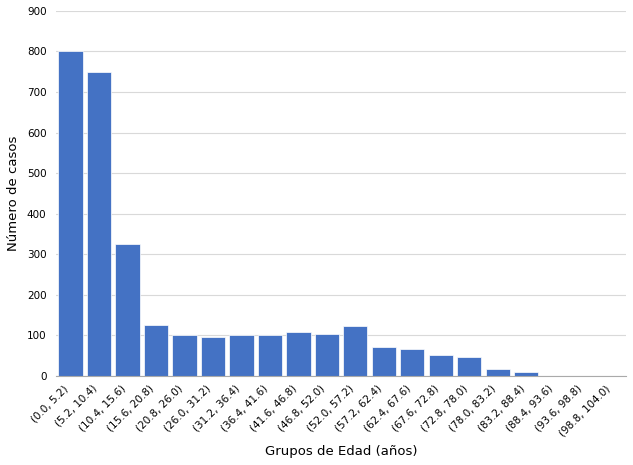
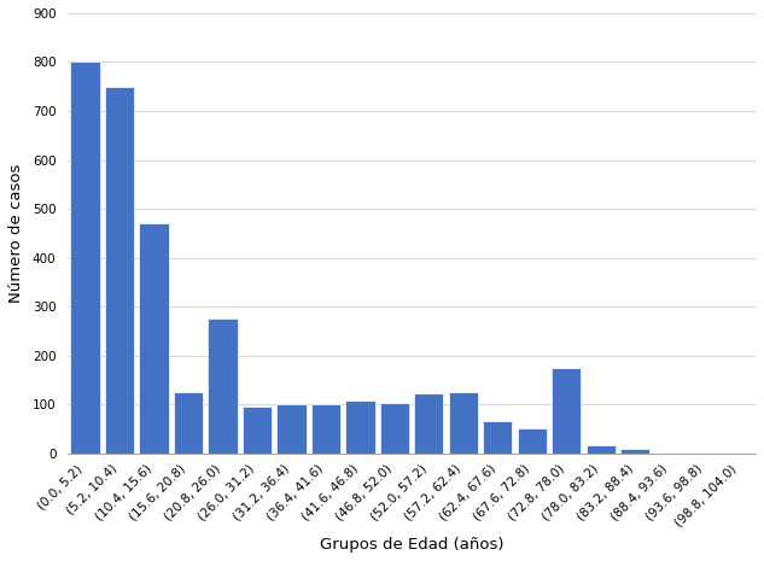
(10.4, 15.6): 325 -> 470
(20.8, 26.0): 100 -> 275
(57.2, 62.4): 70 -> 125
(72.8, 78.0): 45 -> 175
